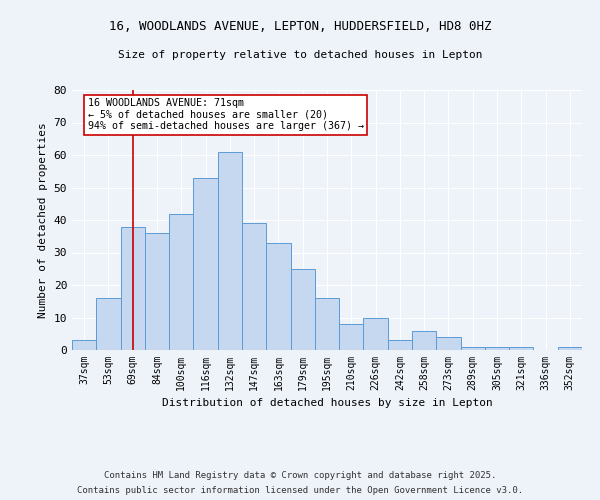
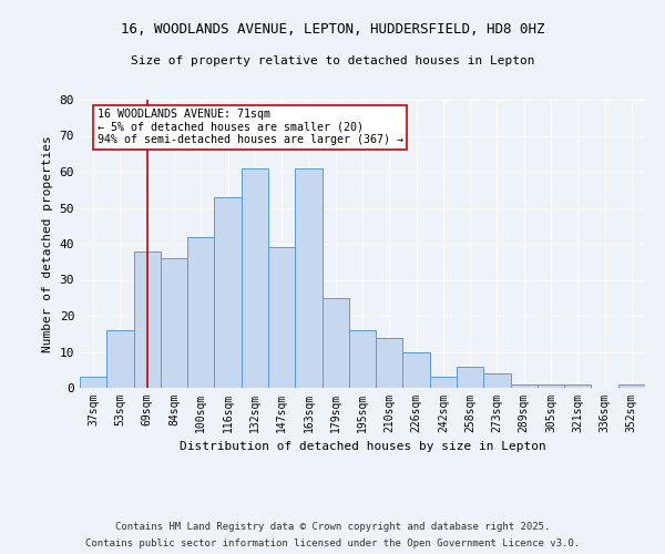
163sqm: 33 -> 61
210sqm: 8 -> 14
